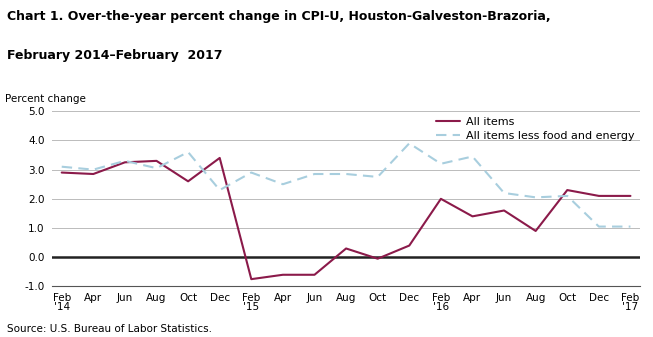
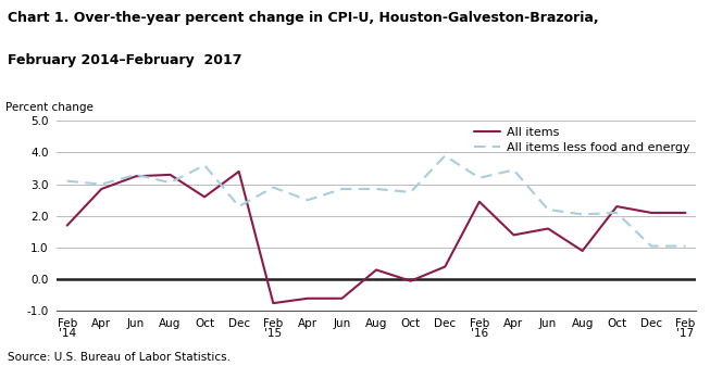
All items/Feb '14: 2.90 -> 1.70
All items/Feb '16: 2.00 -> 2.45
